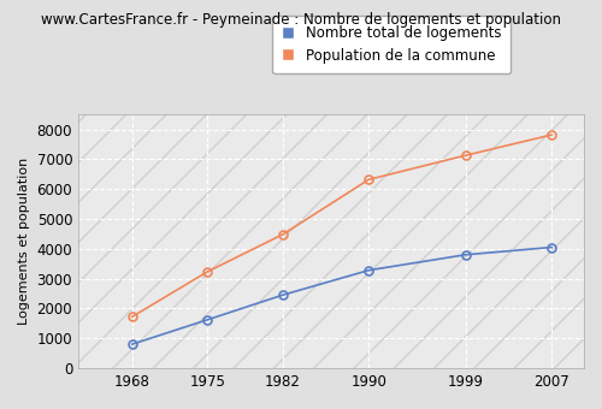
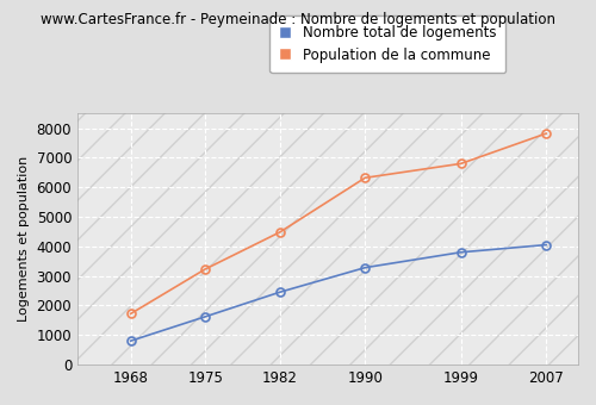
Population de la commune/1999: 7130 -> 6800
